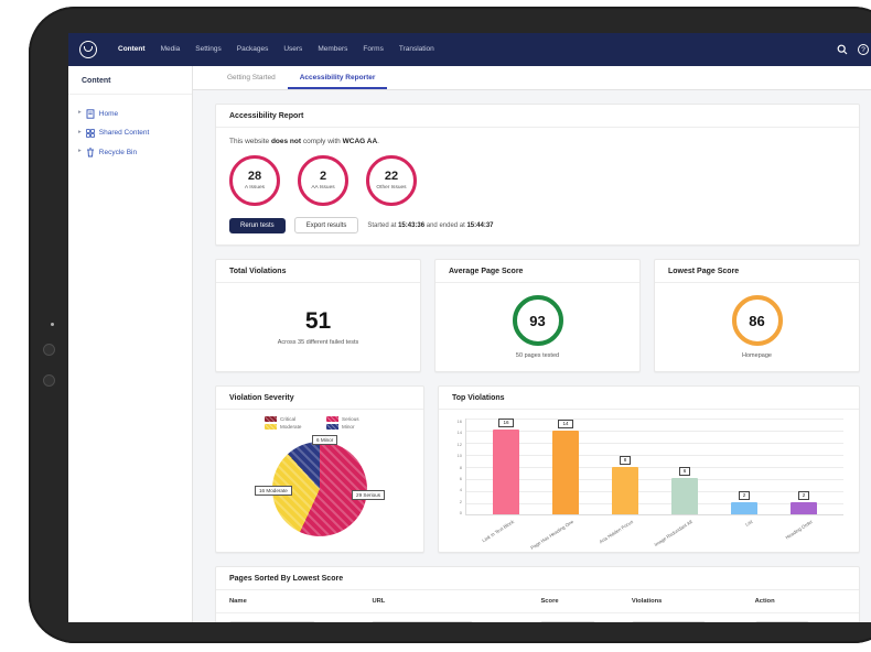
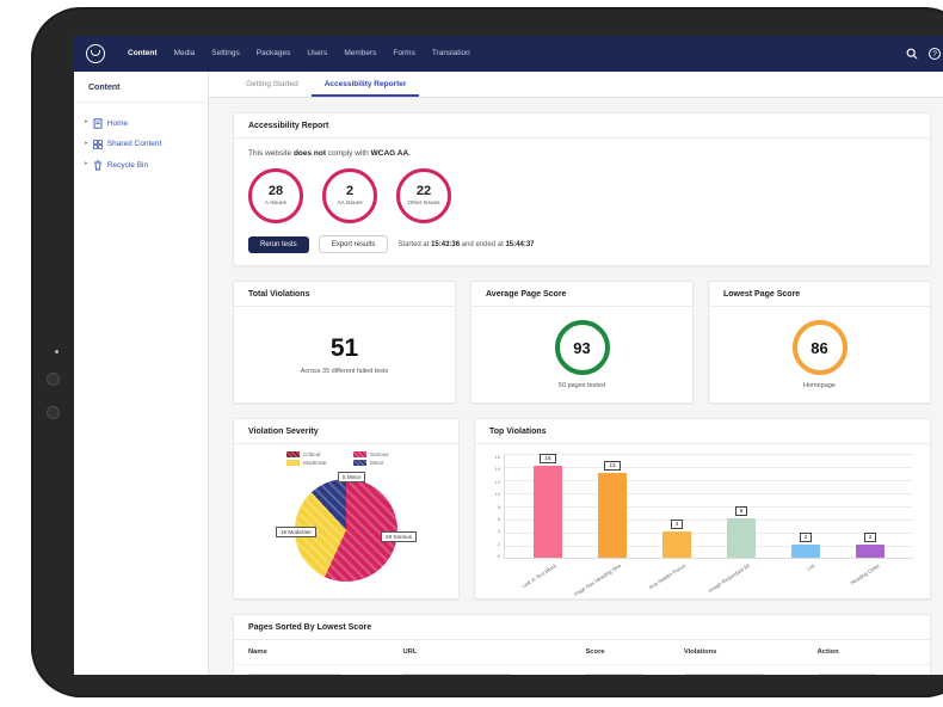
Top Violations/Page Has Heading One: 14 -> 13
Top Violations/Aria Hidden Focus: 8 -> 4
